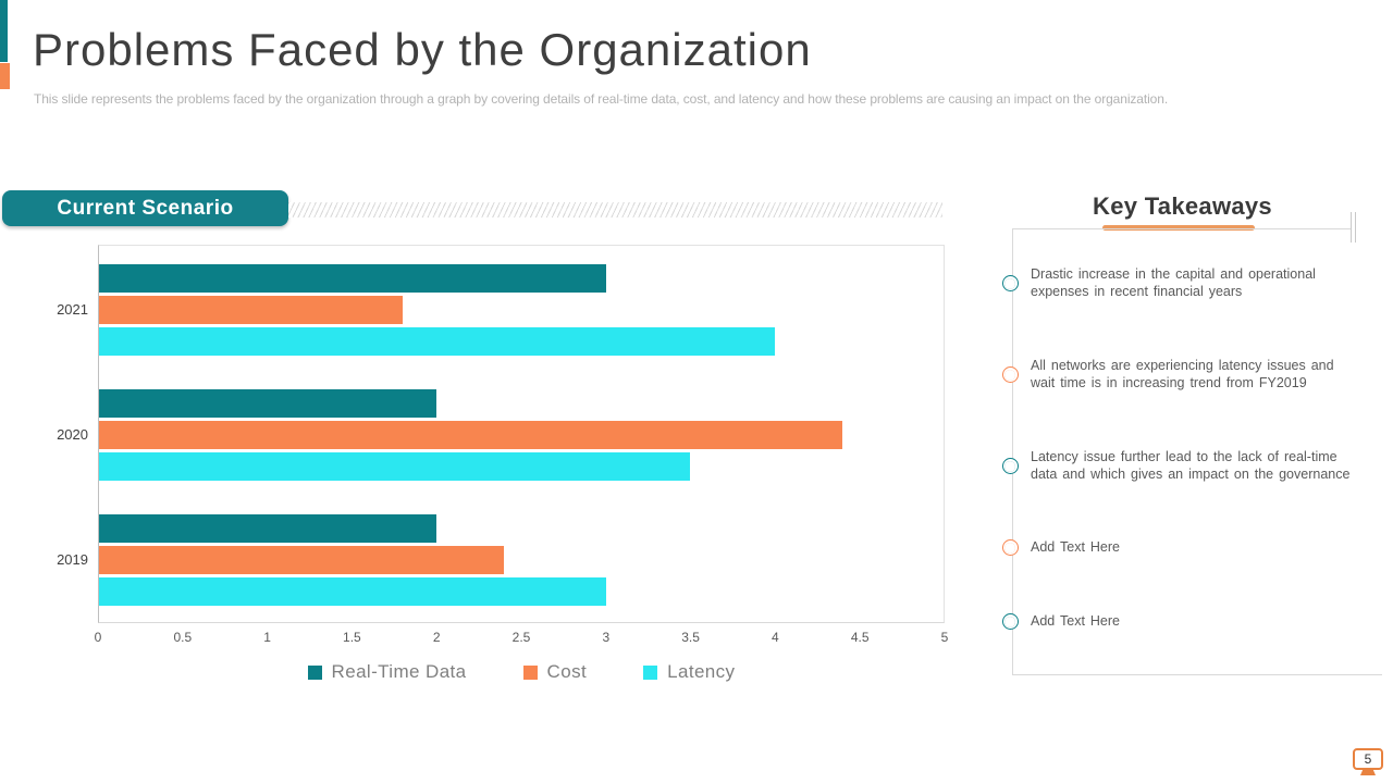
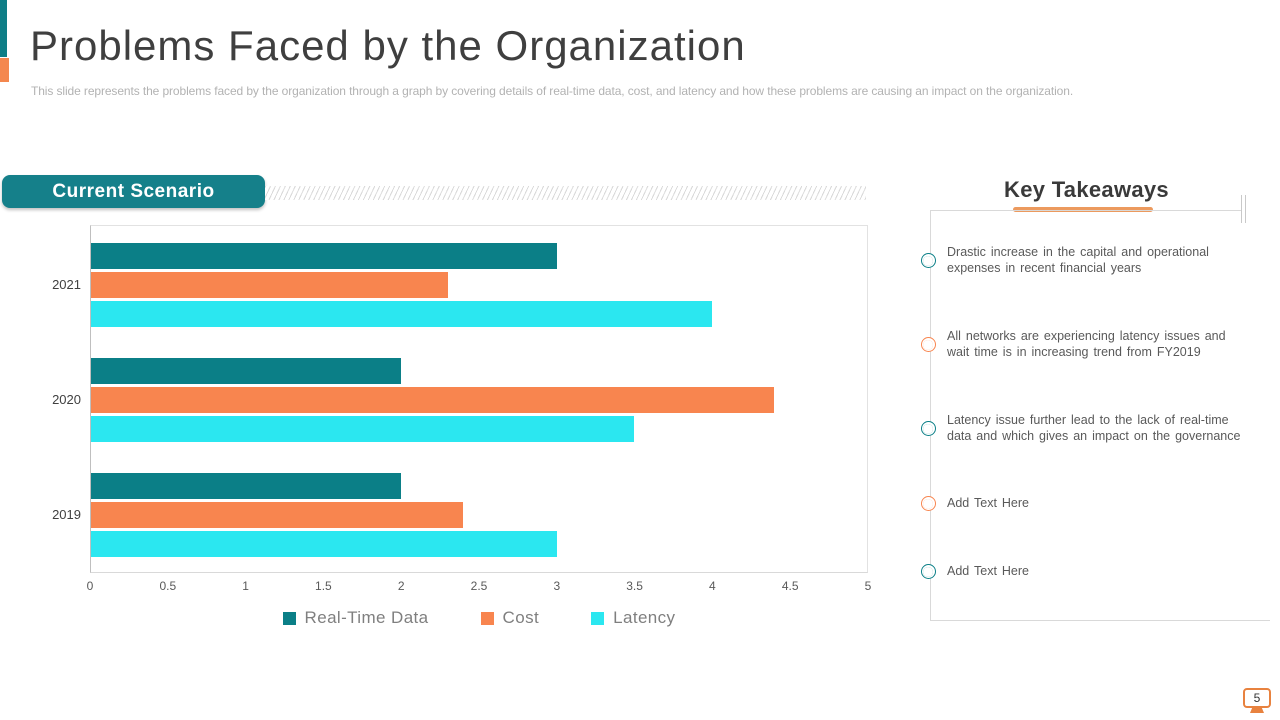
Cost/2021: 1.8 -> 2.3
